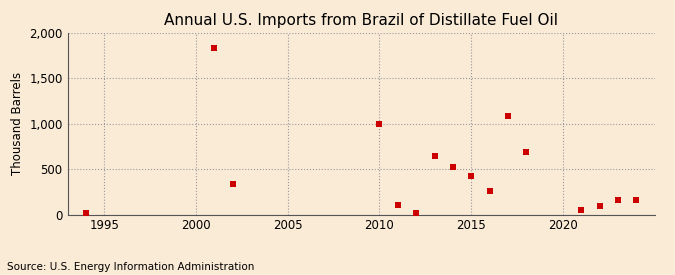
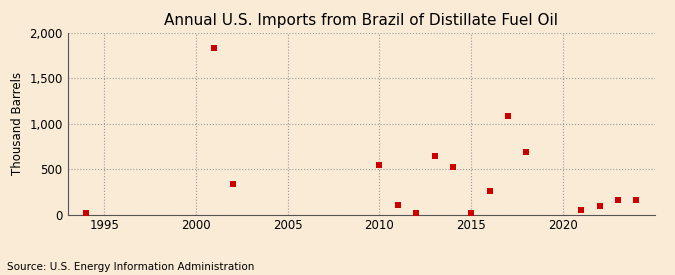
2010: 1,000 -> 540
2015: 420 -> 20
